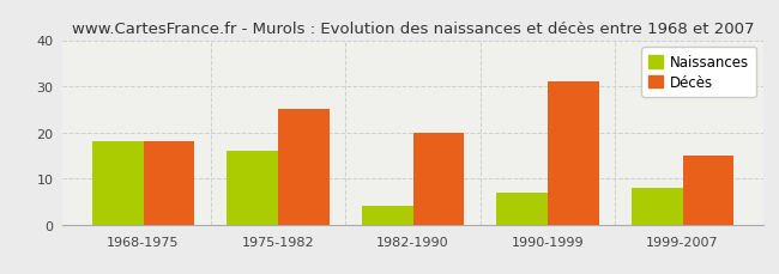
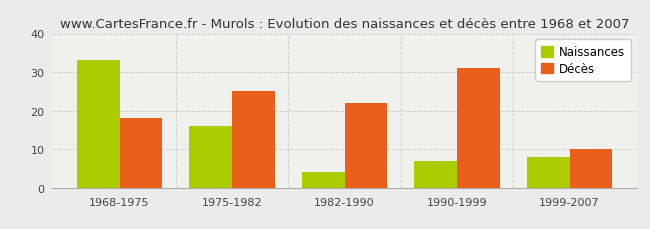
Naissances/1968-1975: 18 -> 33
Décès/1982-1990: 20 -> 22
Décès/1999-2007: 15 -> 10
